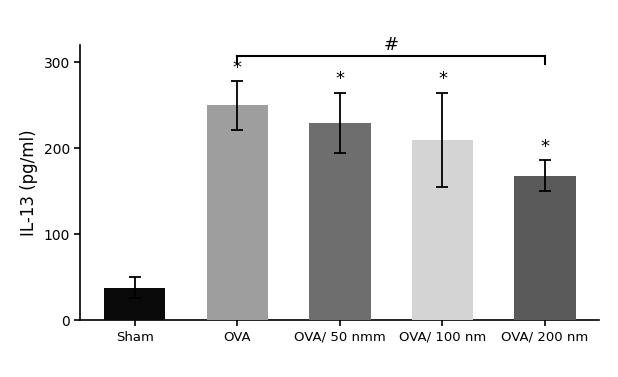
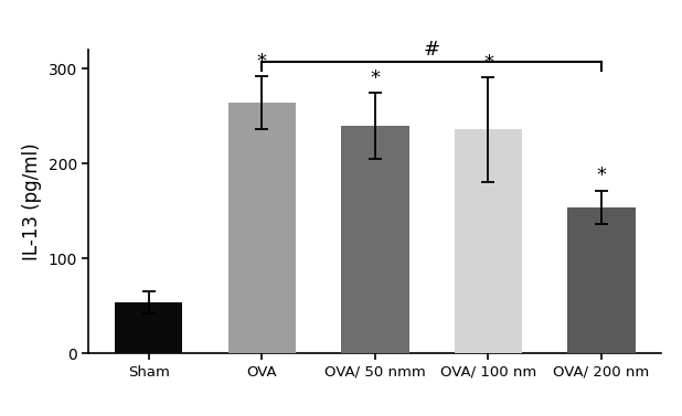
Sham: 38 -> 54
OVA: 250 -> 264
OVA/ 50 nmm: 230 -> 240
OVA/ 100 nm: 210 -> 236
OVA/ 200 nm: 168 -> 154
